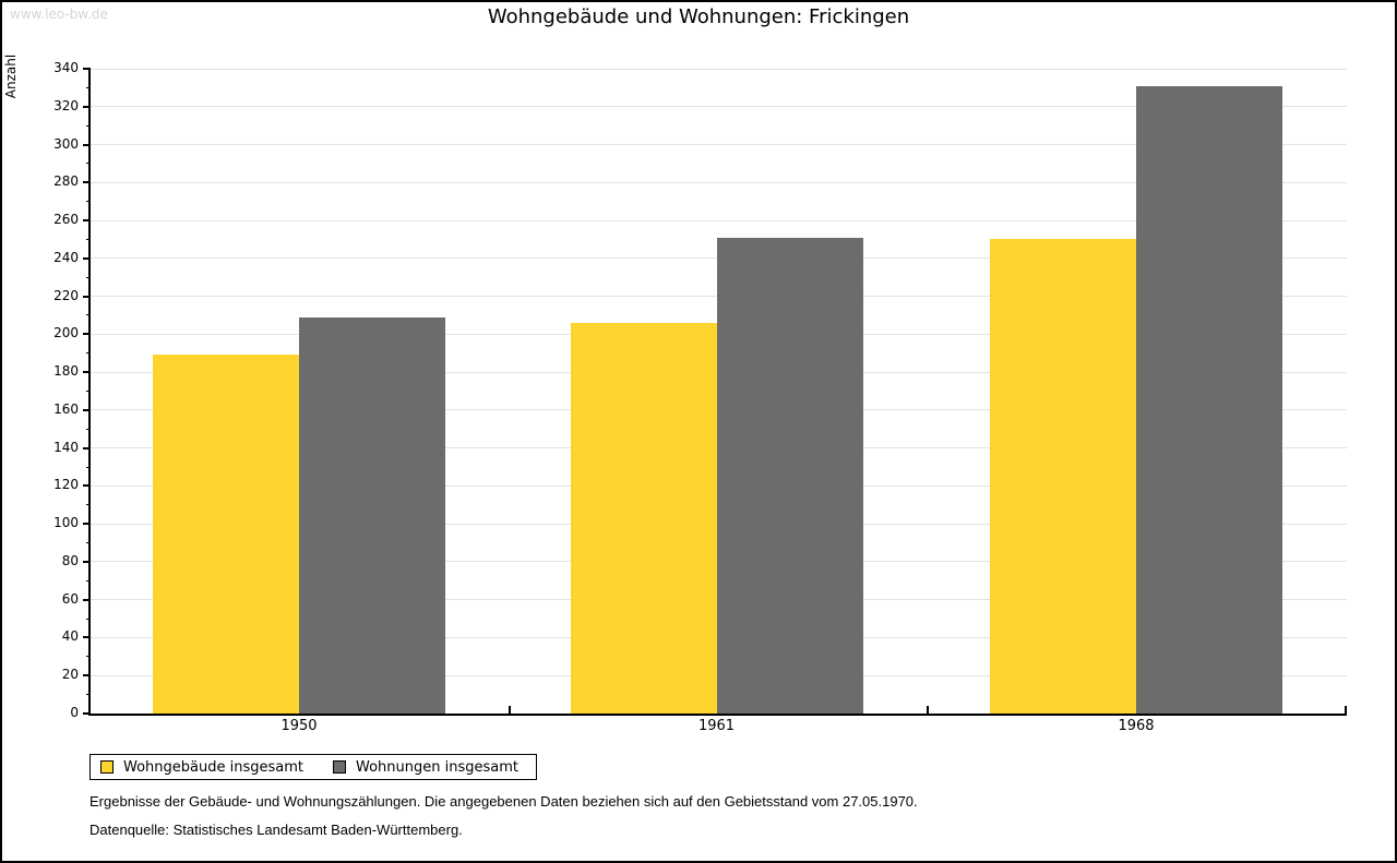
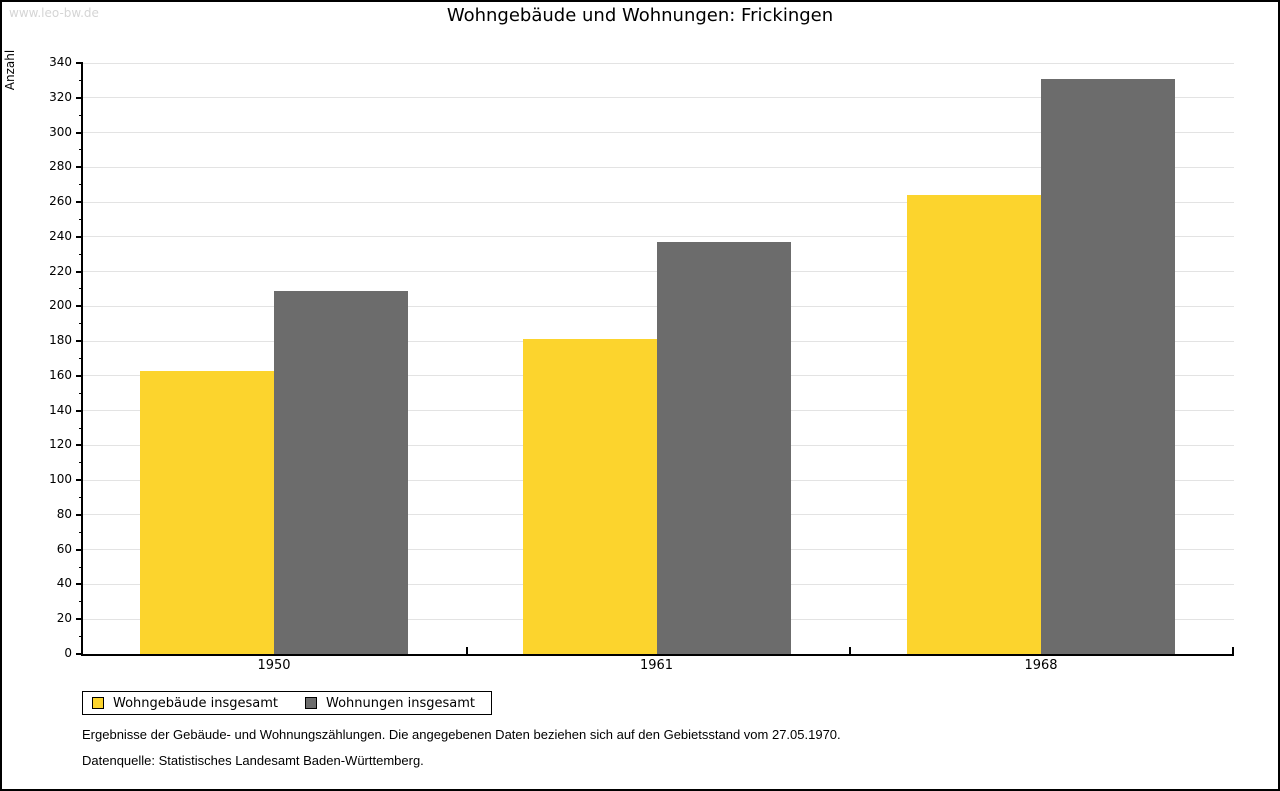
Wohngebäude insgesamt/1950: 189 -> 163
Wohngebäude insgesamt/1961: 206 -> 181
Wohnungen insgesamt/1961: 251 -> 237
Wohngebäude insgesamt/1968: 250 -> 264
